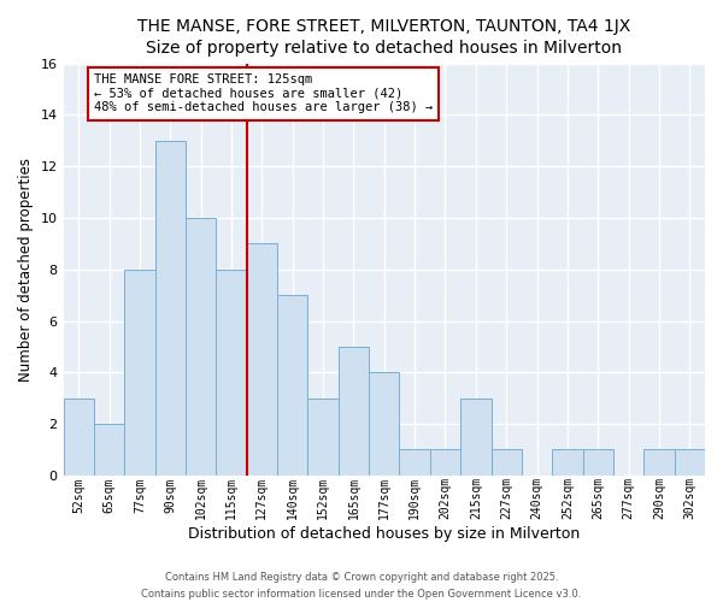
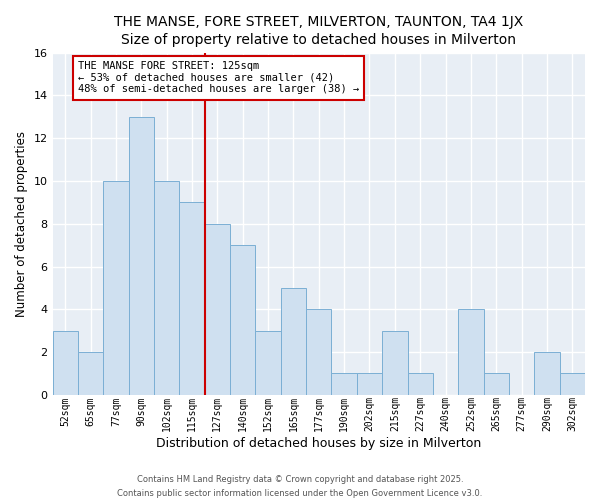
77sqm: 8 -> 10
115sqm: 8 -> 9
127sqm: 9 -> 8
252sqm: 1 -> 4
290sqm: 1 -> 2
